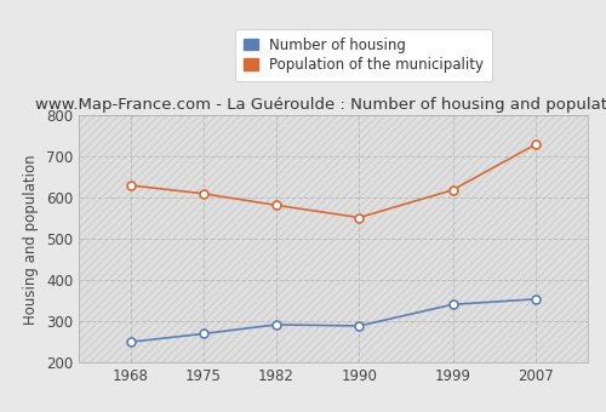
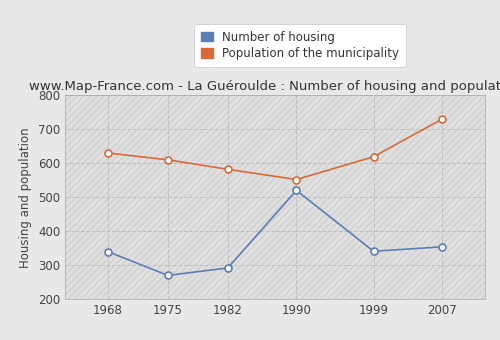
Number of housing/1968: 250 -> 340
Number of housing/1990: 289 -> 520
